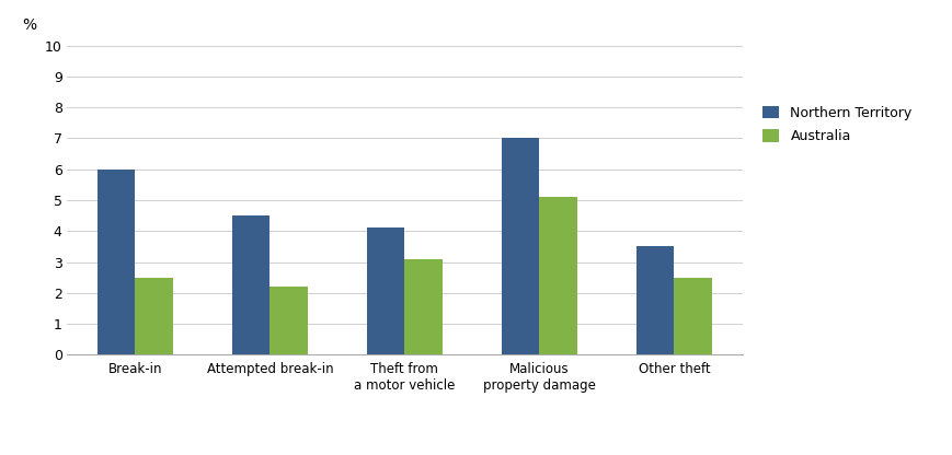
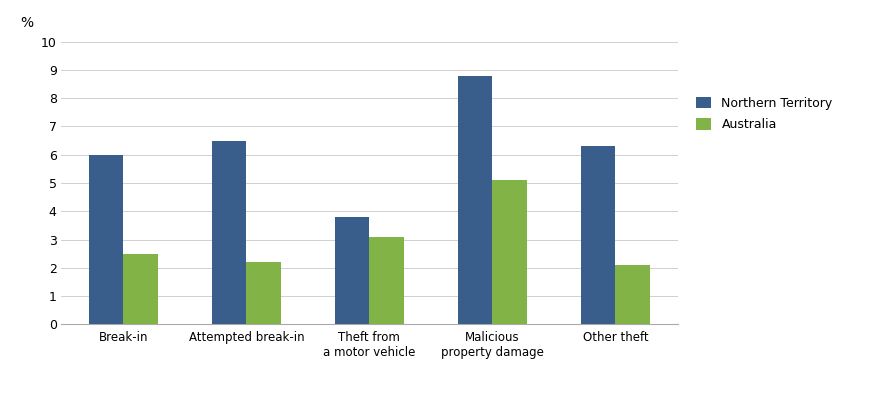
Northern Territory/Attempted break-in: 4.5 -> 6.5
Northern Territory/Theft from a motor vehicle: 4.1 -> 3.8
Northern Territory/Malicious property damage: 7.0 -> 8.8
Northern Territory/Other theft: 3.5 -> 6.3
Australia/Other theft: 2.5 -> 2.1
